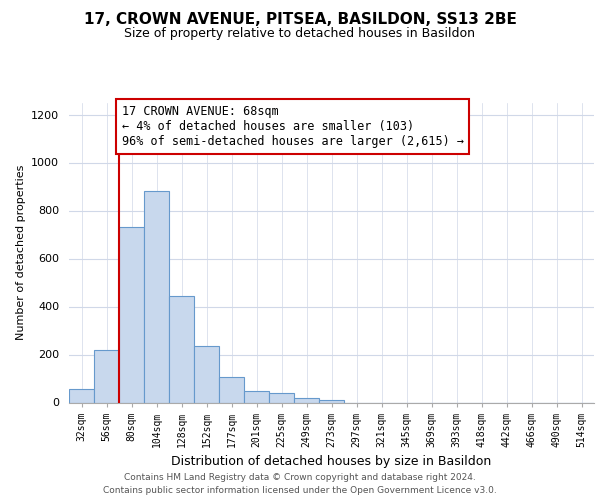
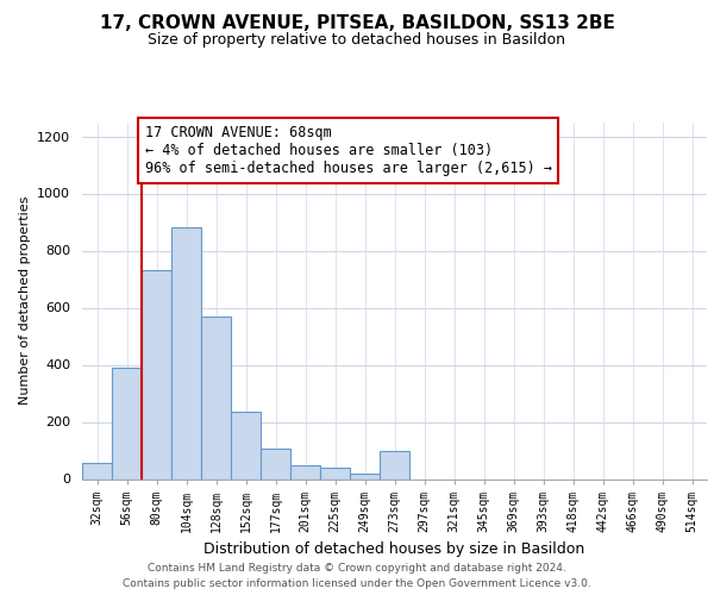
56sqm: 220 -> 390
128sqm: 445 -> 570
273sqm: 10 -> 100
